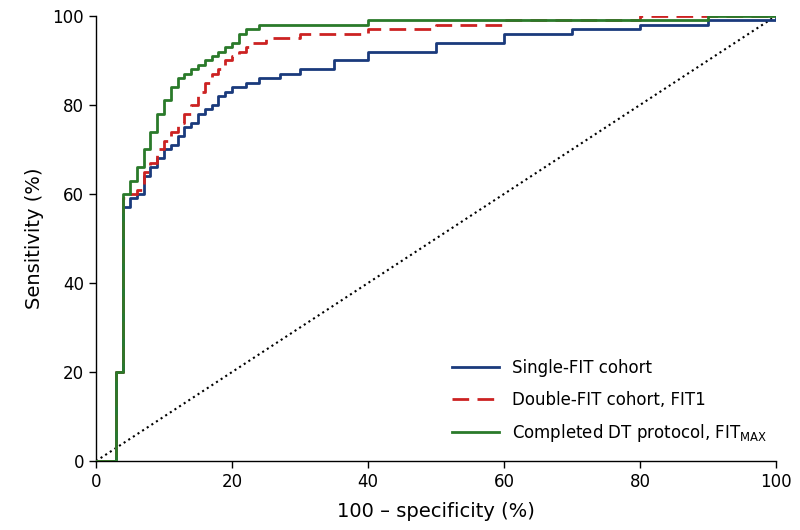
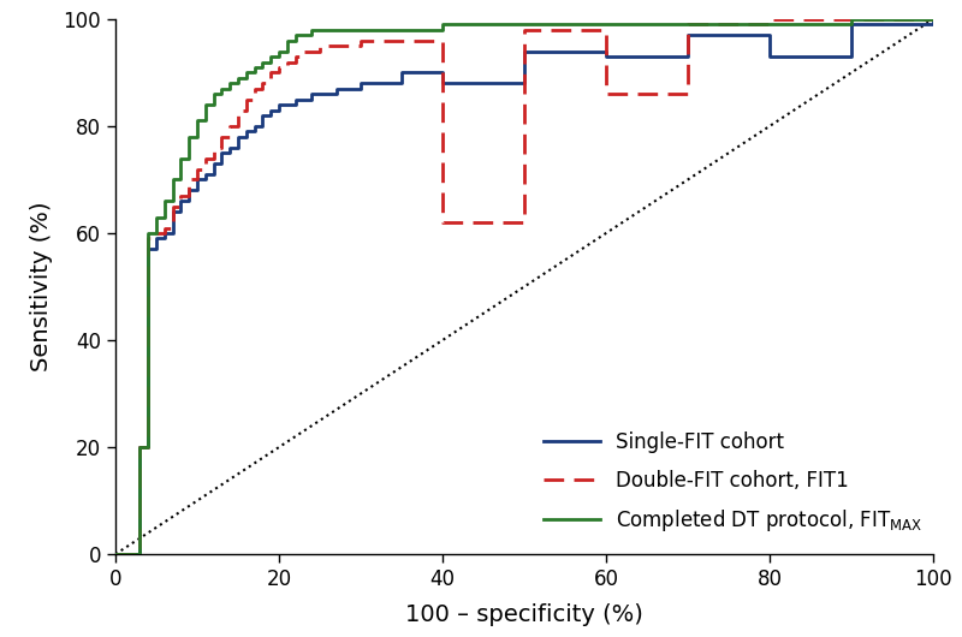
Single-FIT cohort/40: 92 -> 88
Double-FIT cohort, FIT1/40: 97 -> 62
Single-FIT cohort/60: 96 -> 93
Double-FIT cohort, FIT1/60: 99 -> 86
Single-FIT cohort/80: 98 -> 93
